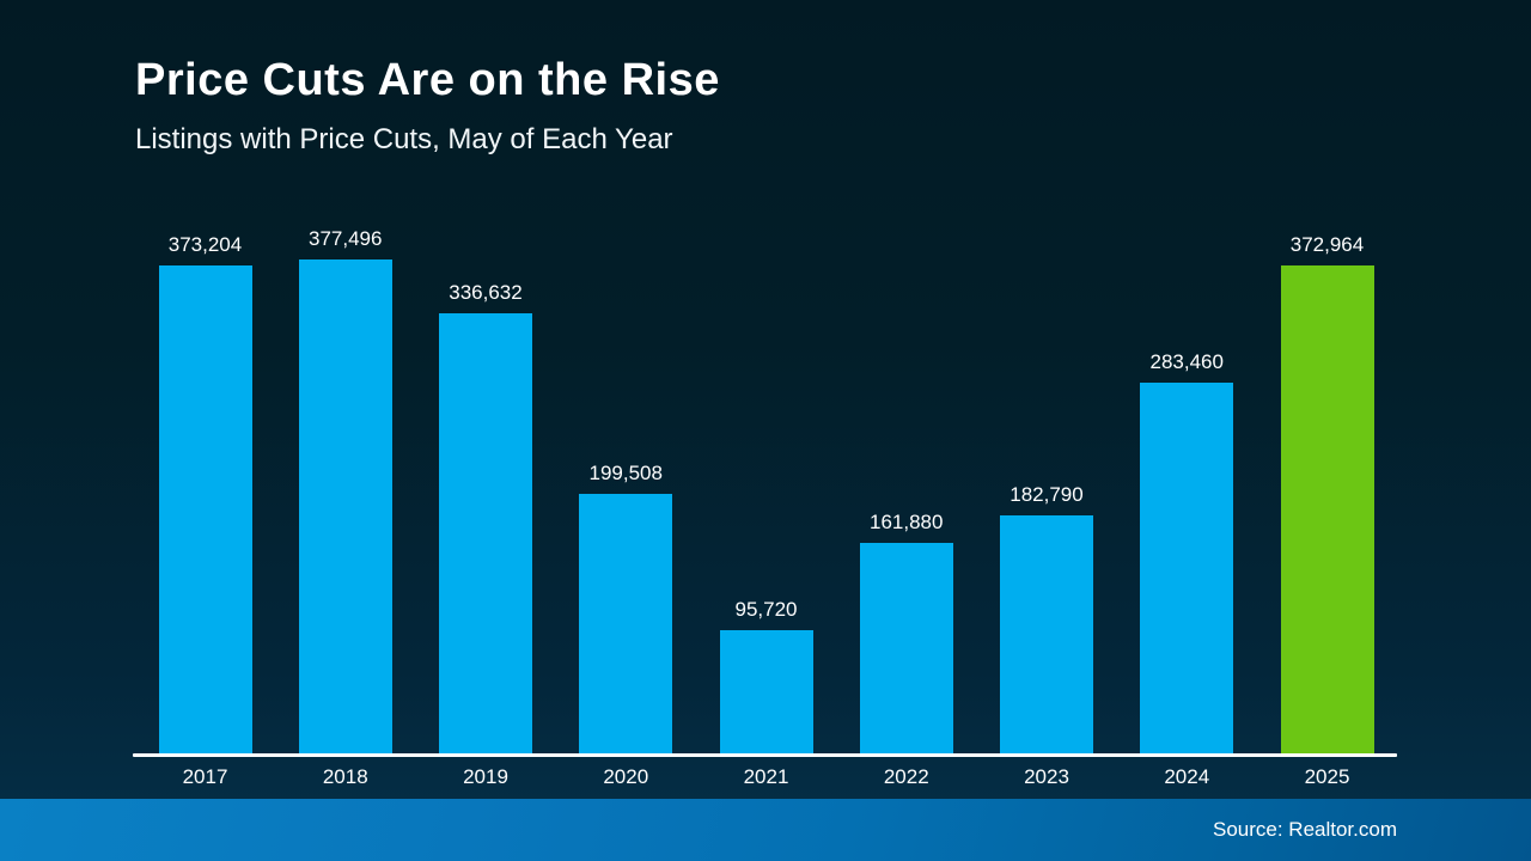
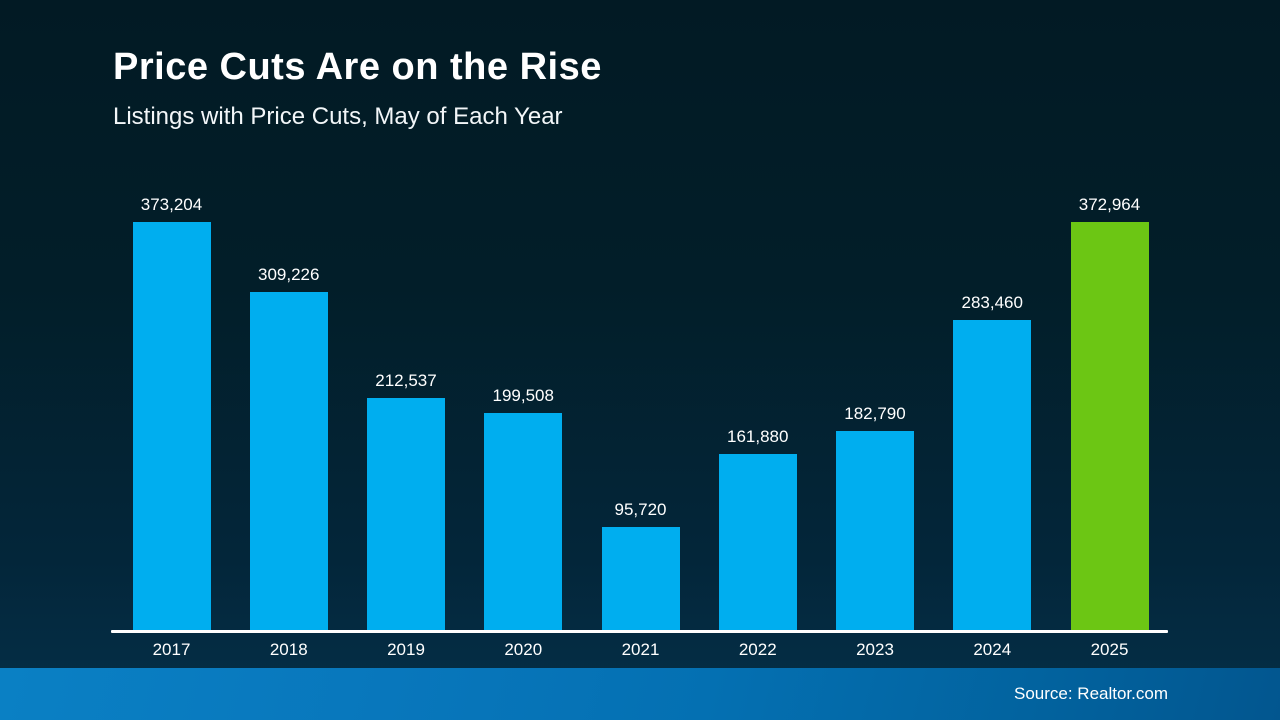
2018: 377,496 -> 309,226
2019: 336,632 -> 212,537
